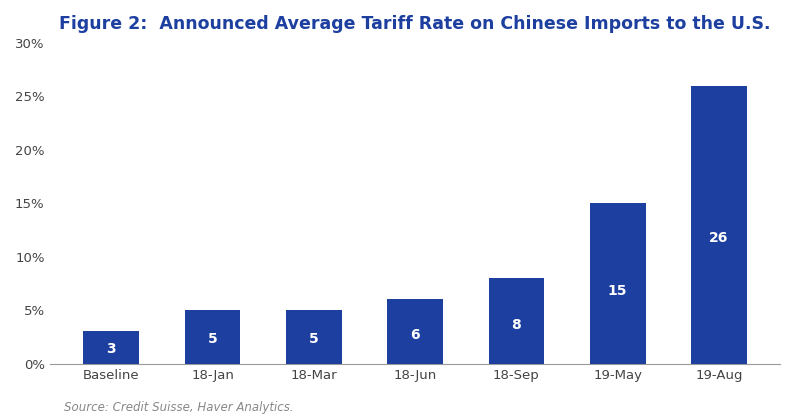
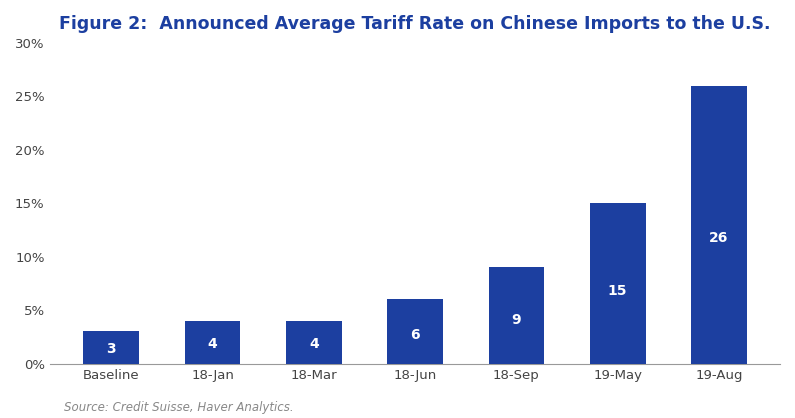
18-Jan: 5 -> 4
18-Mar: 5 -> 4
18-Sep: 8 -> 9
